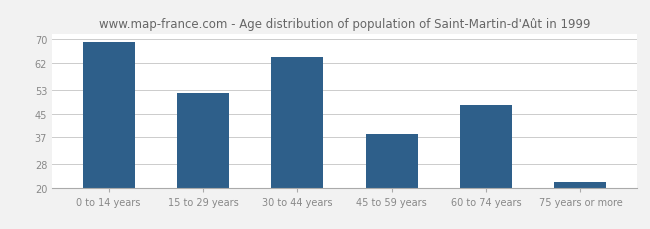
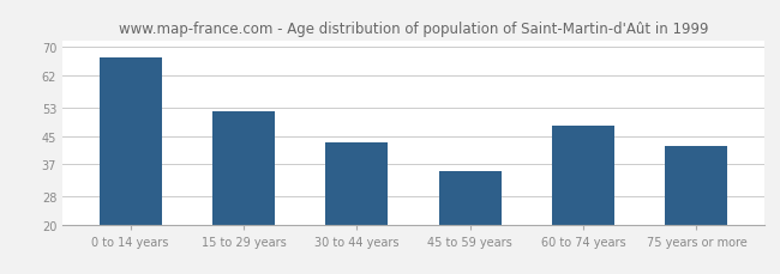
0 to 14 years: 69 -> 67
30 to 44 years: 64 -> 43
45 to 59 years: 38 -> 35
75 years or more: 22 -> 42
